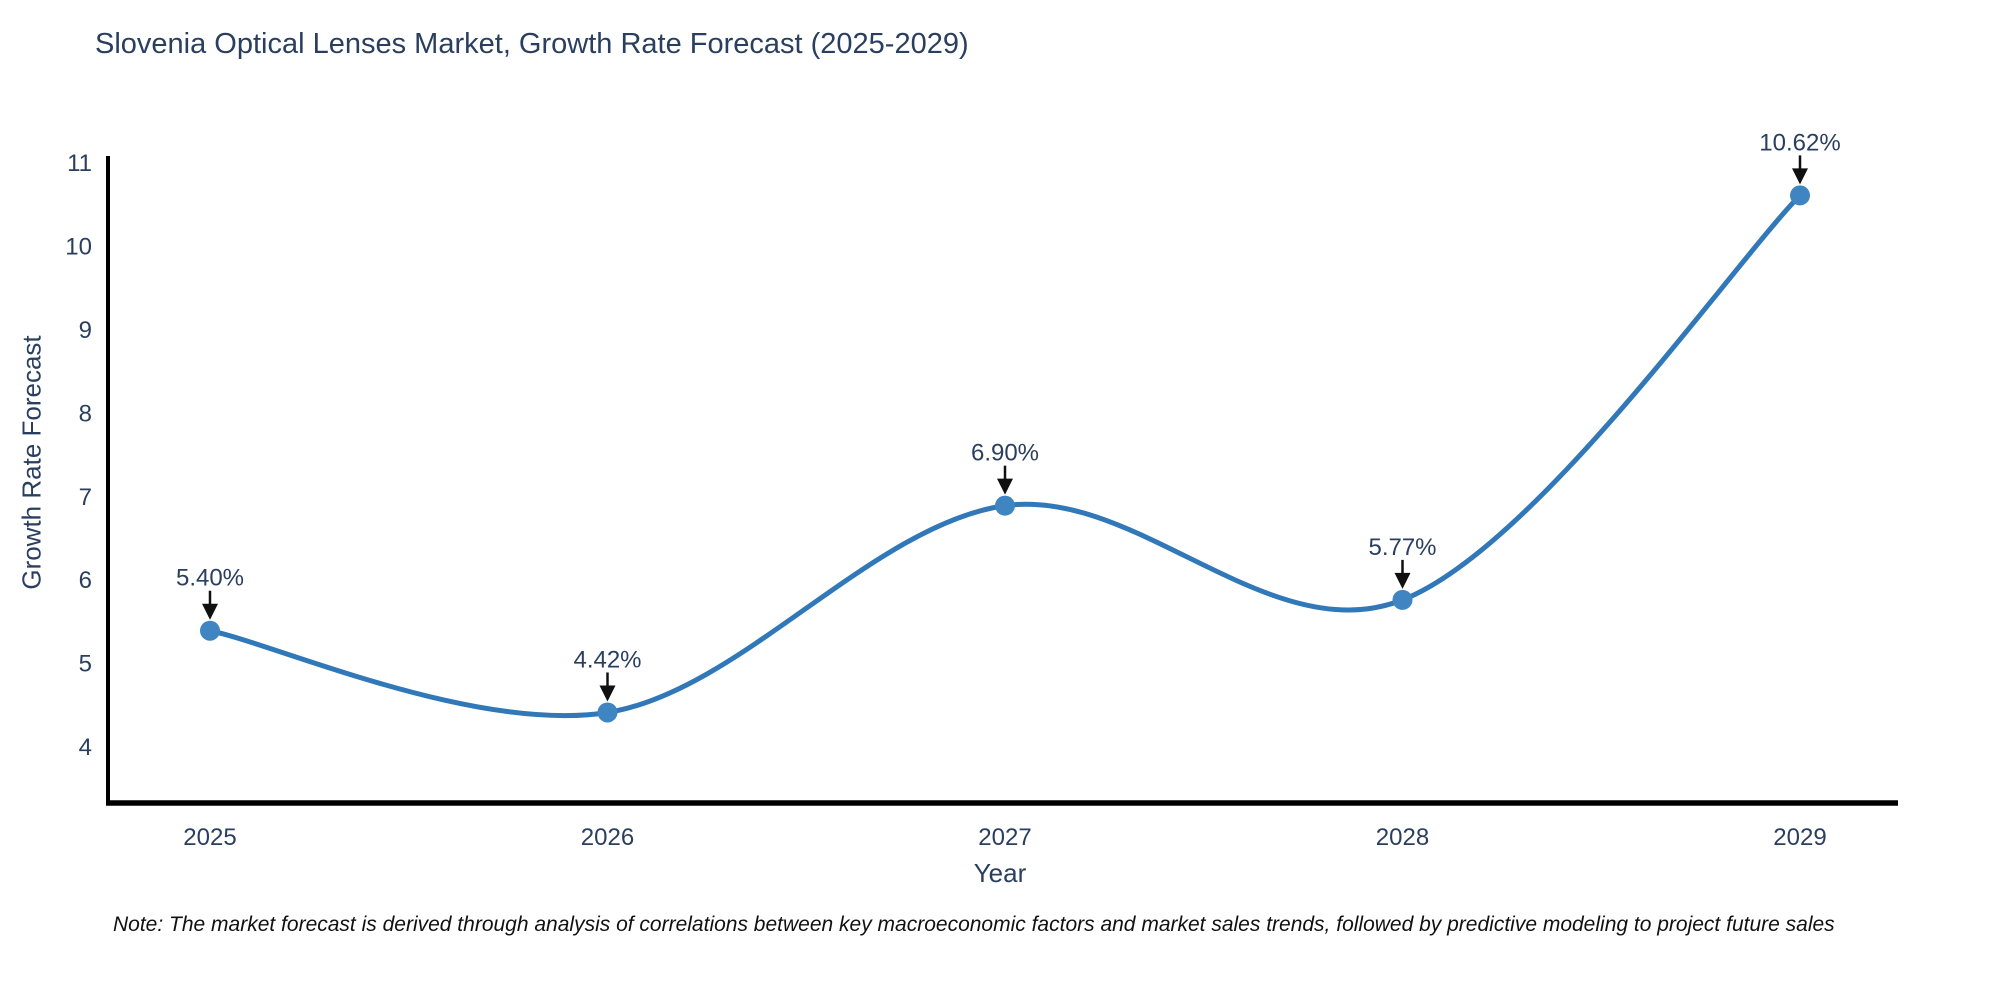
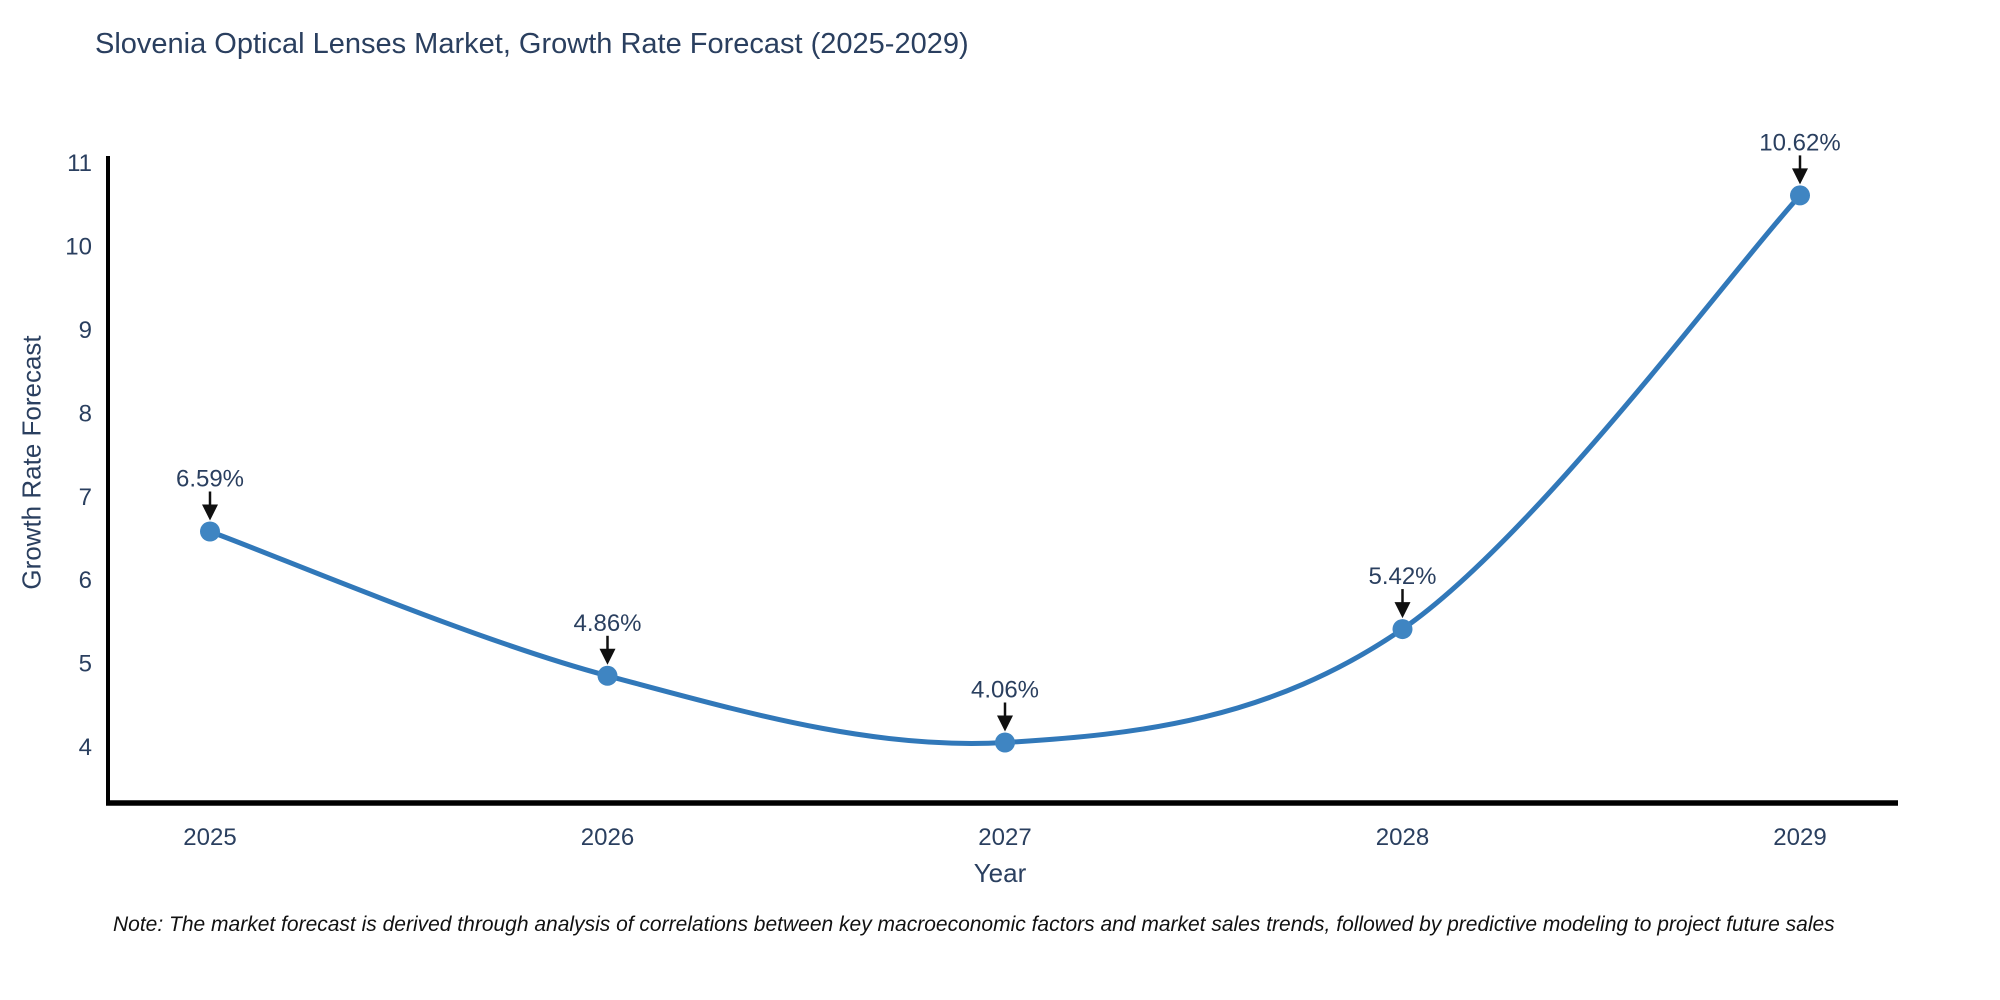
2025: 5.40% -> 6.59%
2026: 4.42% -> 4.86%
2027: 6.90% -> 4.06%
2028: 5.77% -> 5.42%
